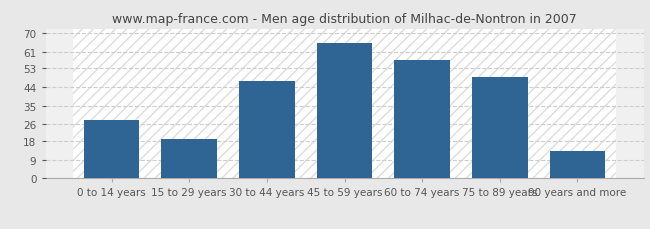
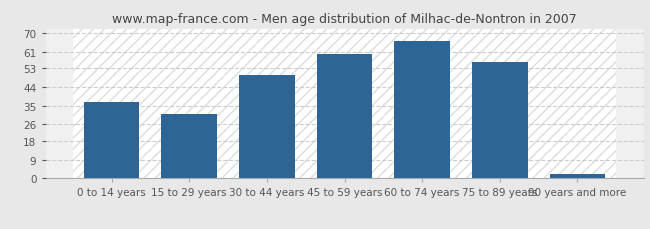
0 to 14 years: 28 -> 37
15 to 29 years: 19 -> 31
30 to 44 years: 47 -> 50
45 to 59 years: 65 -> 60
60 to 74 years: 57 -> 66
75 to 89 years: 49 -> 56
90 years and more: 13 -> 2
